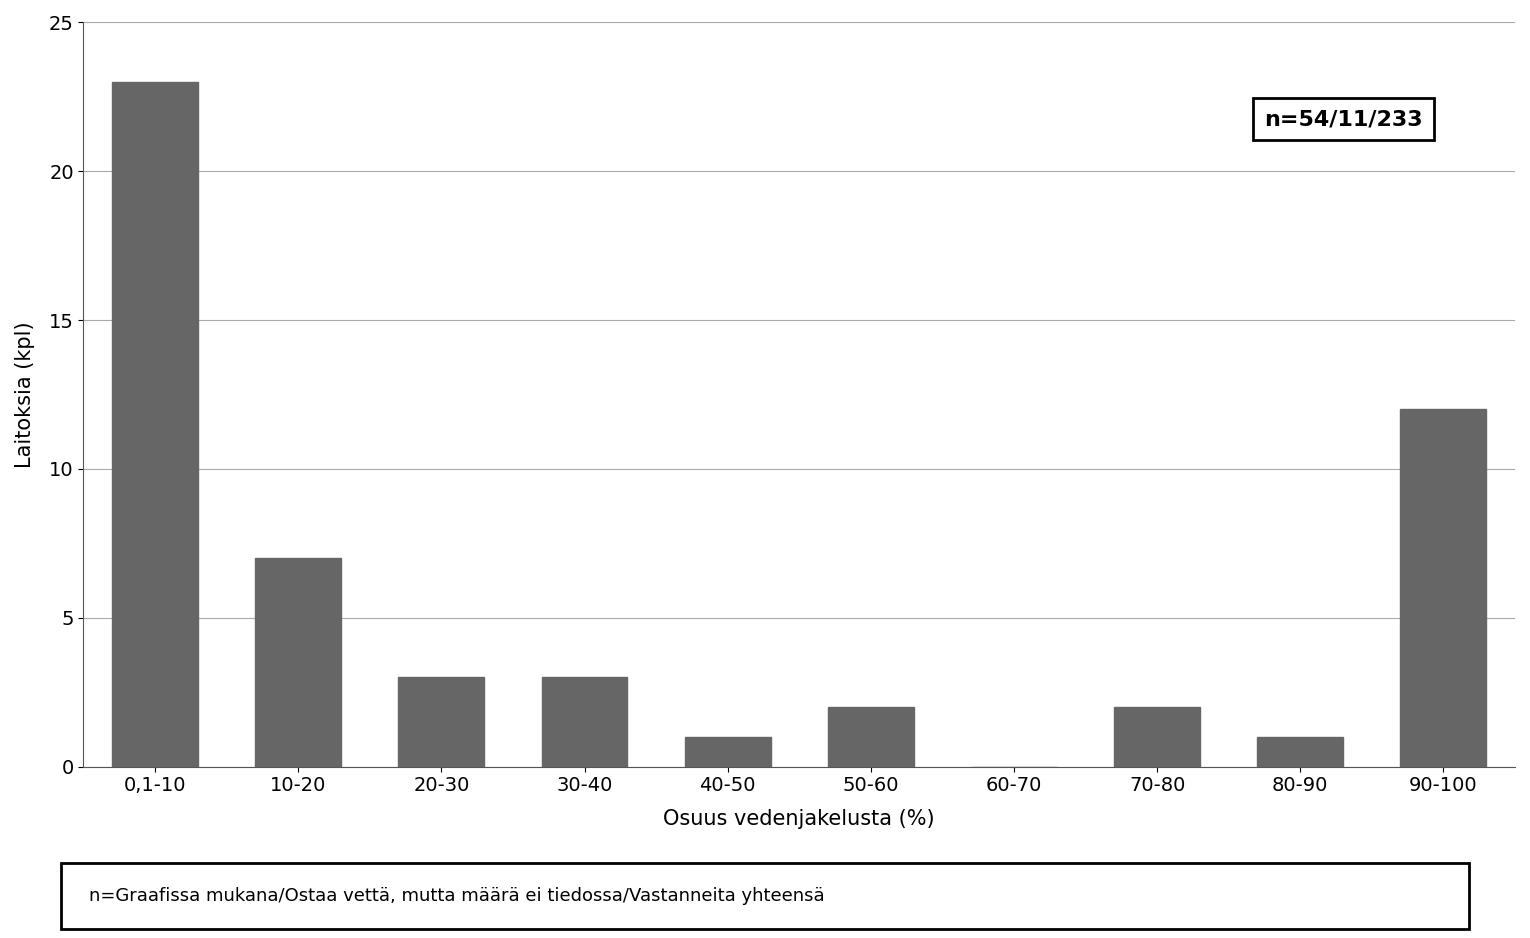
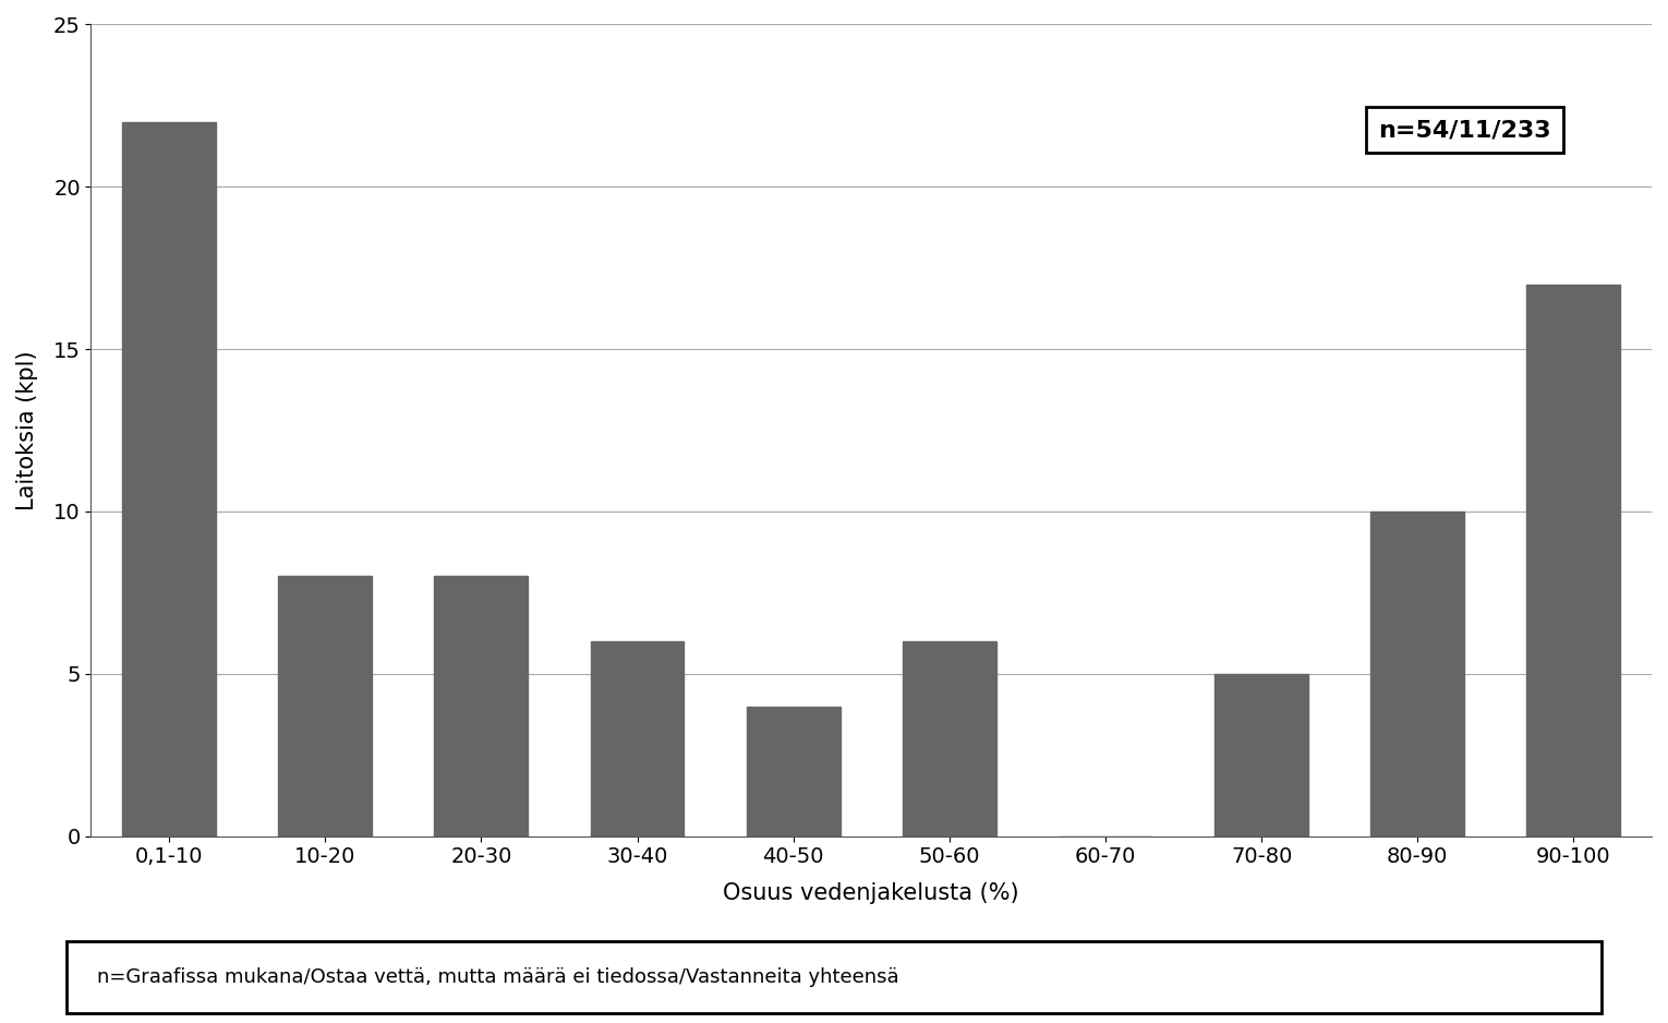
0,1-10: 23 -> 22
10-20: 7 -> 8
20-30: 3 -> 8
30-40: 3 -> 6
40-50: 1 -> 4
50-60: 2 -> 6
70-80: 2 -> 5
80-90: 1 -> 10
90-100: 12 -> 17
